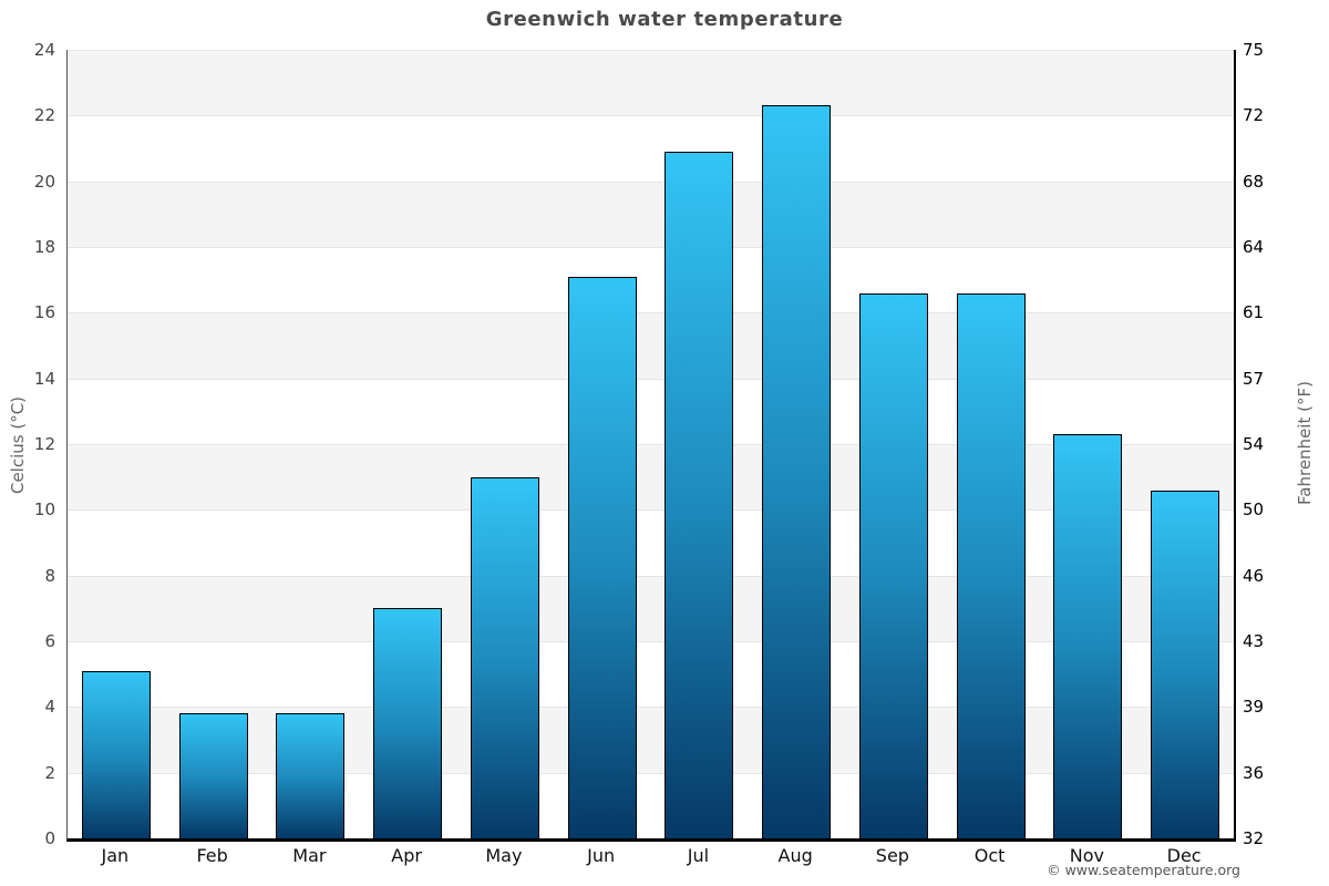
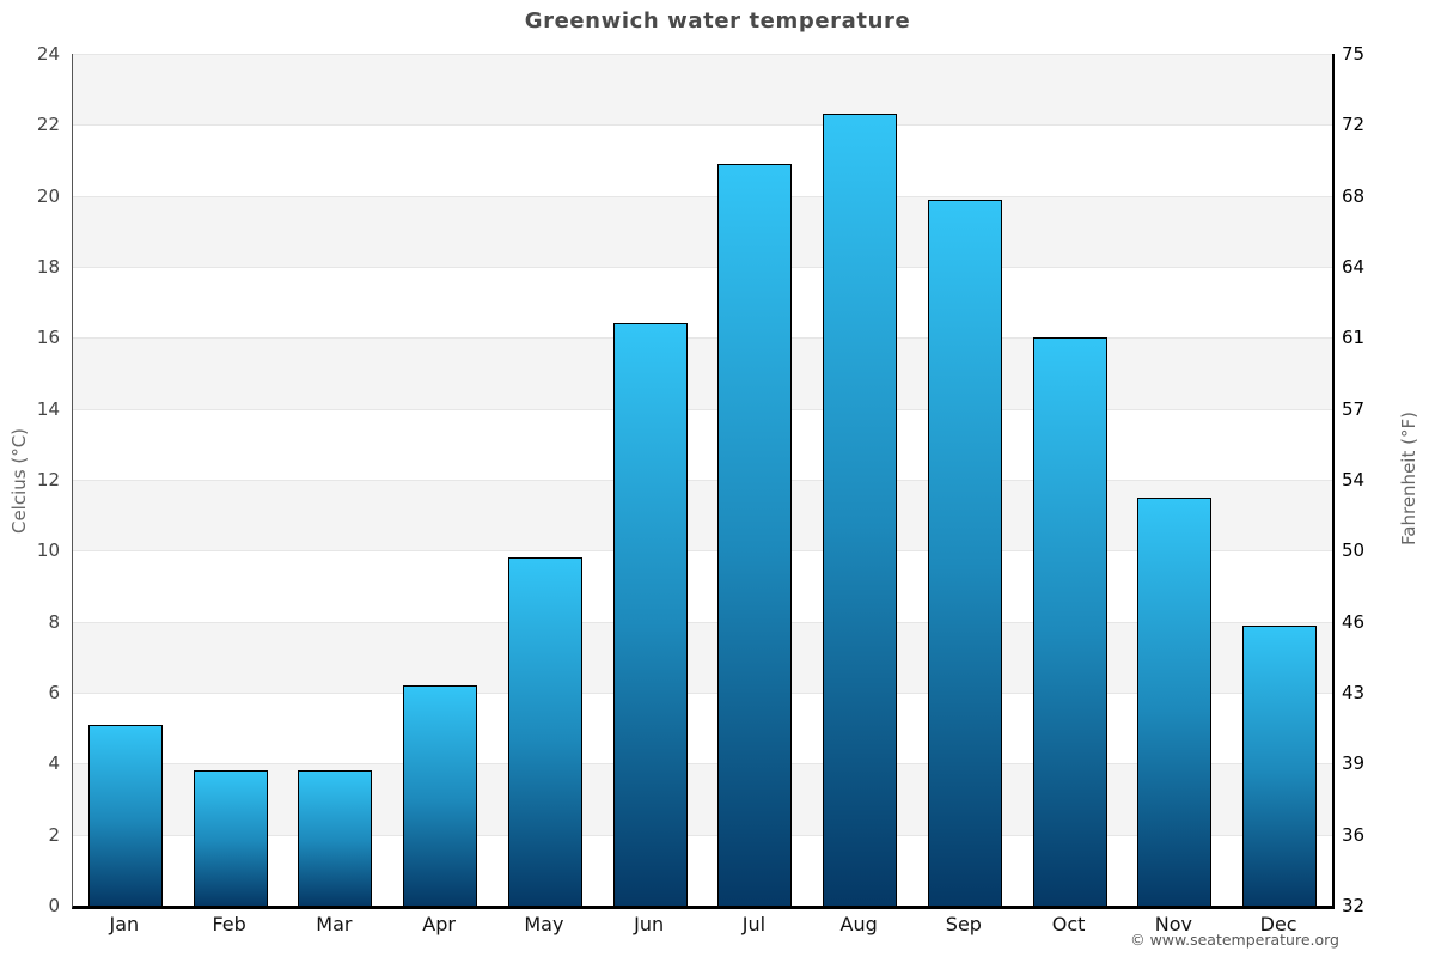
Apr: 7.0 -> 6.2
May: 11.0 -> 9.8
Jun: 17.1 -> 16.4
Sep: 16.6 -> 19.9
Oct: 16.6 -> 16.0
Nov: 12.3 -> 11.5
Dec: 10.6 -> 7.9
